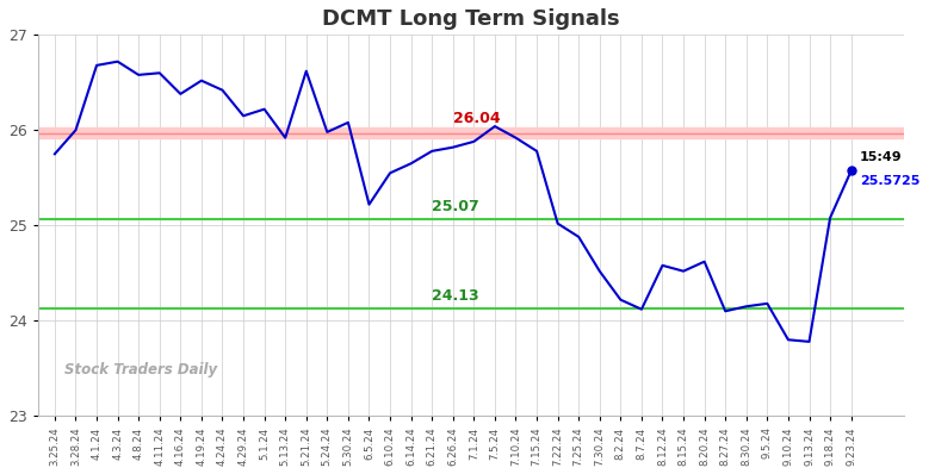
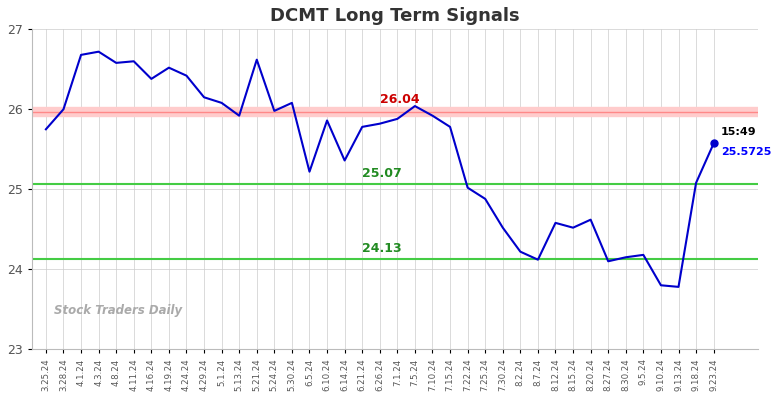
5.1.24: 26.22 -> 26.08
6.10.24: 25.55 -> 25.86
6.14.24: 25.65 -> 25.36
